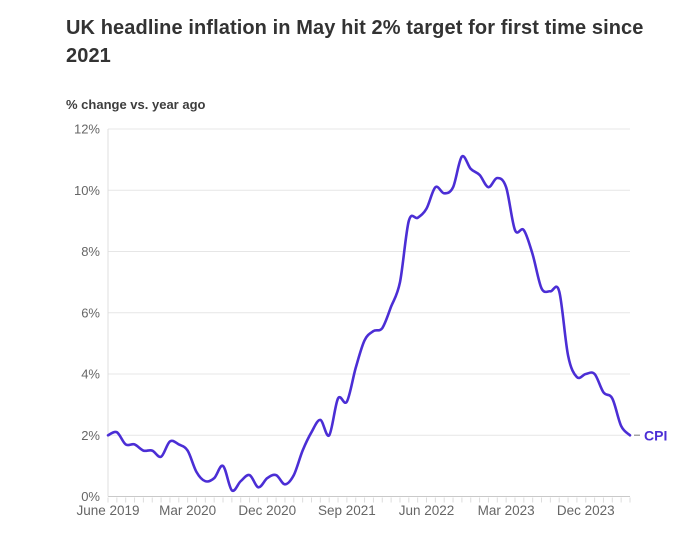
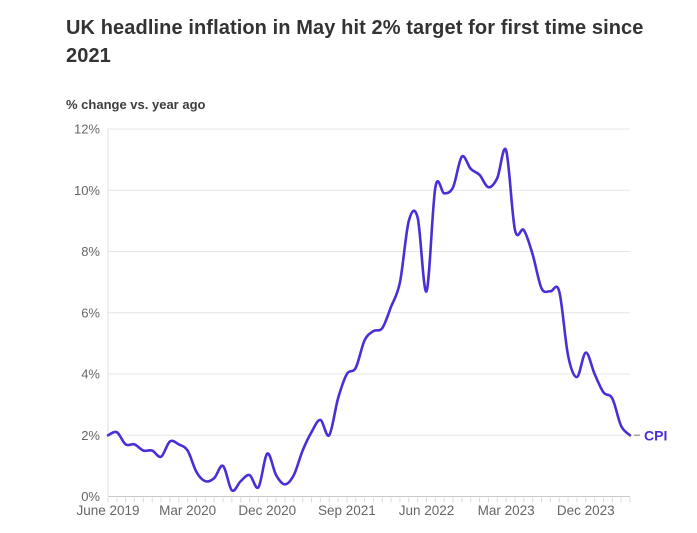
Dec 2020: 0.6% -> 1.4%
Sep 2021: 3.1% -> 4.0%
Jun 2022: 9.4% -> 6.7%
Mar 2023: 10.1% -> 11.3%
Dec 2023: 4.0% -> 4.7%
